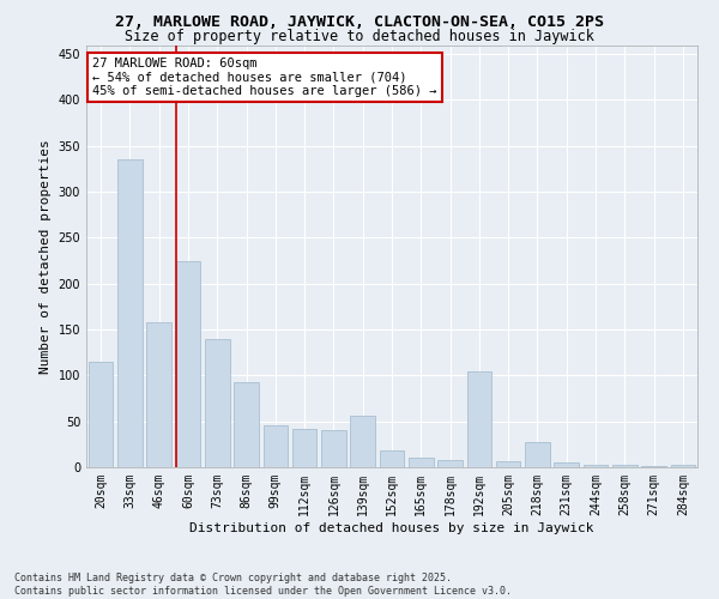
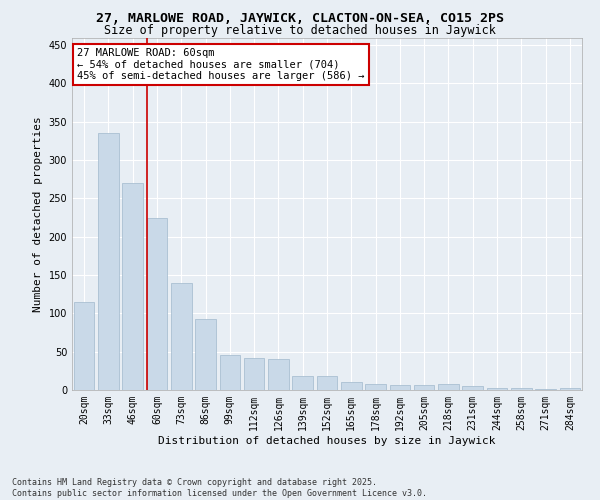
46sqm: 158 -> 270
139sqm: 56 -> 18
192sqm: 104 -> 6
218sqm: 28 -> 8
